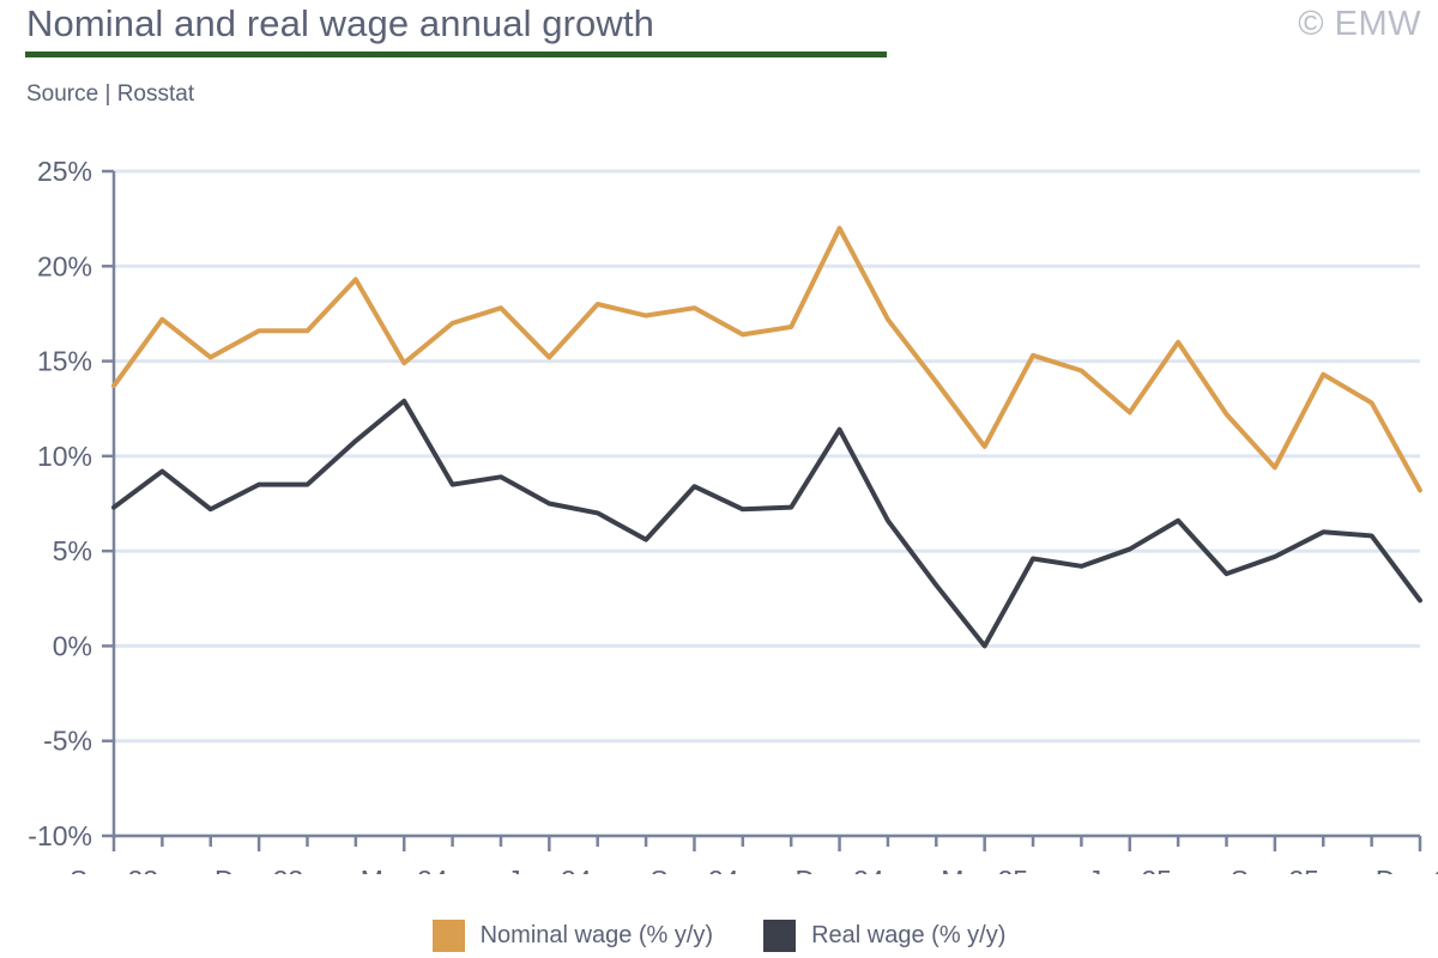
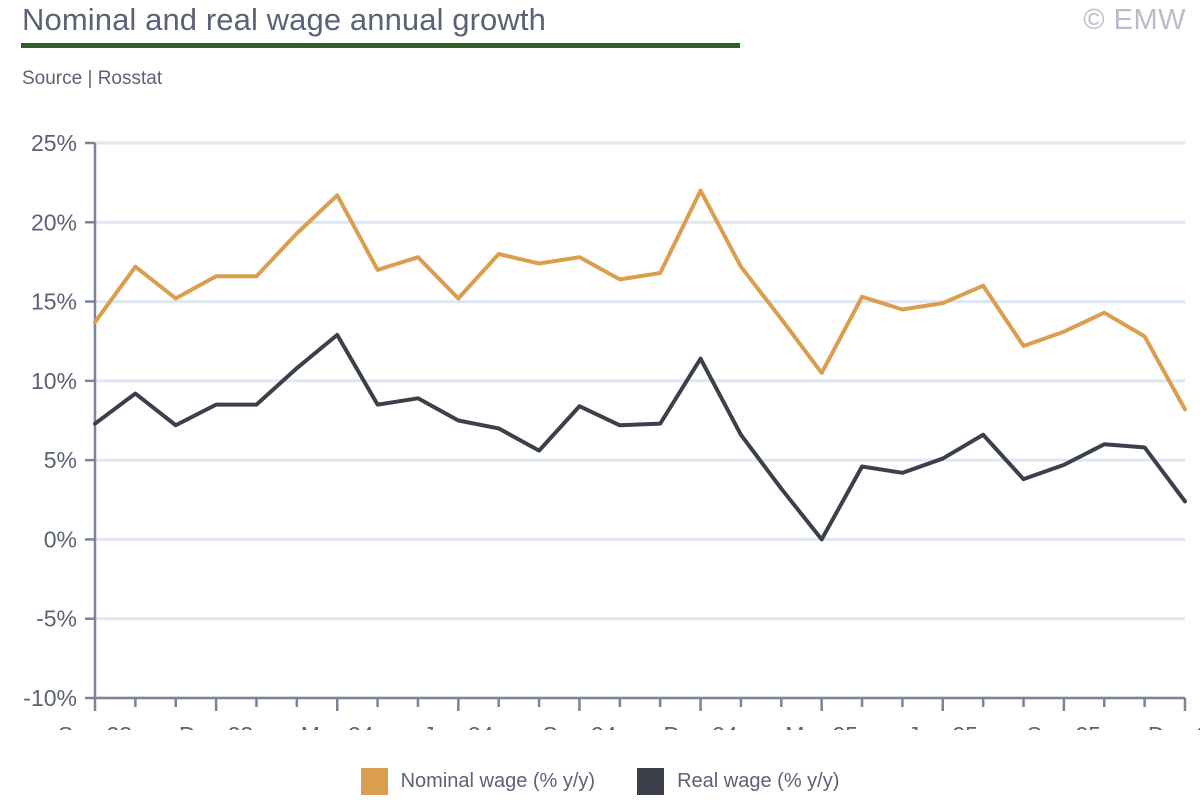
Nominal wage (% y/y)/Mar-24: 14.9% -> 21.7%
Nominal wage (% y/y)/Jun-25: 12.3% -> 14.9%
Nominal wage (% y/y)/Sep-25: 9.4% -> 13.1%
